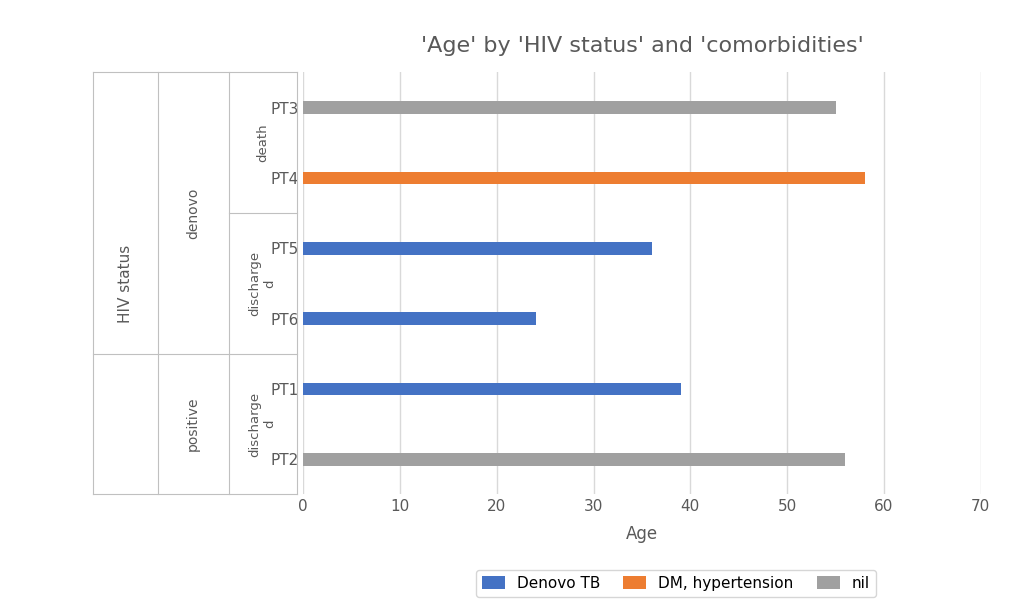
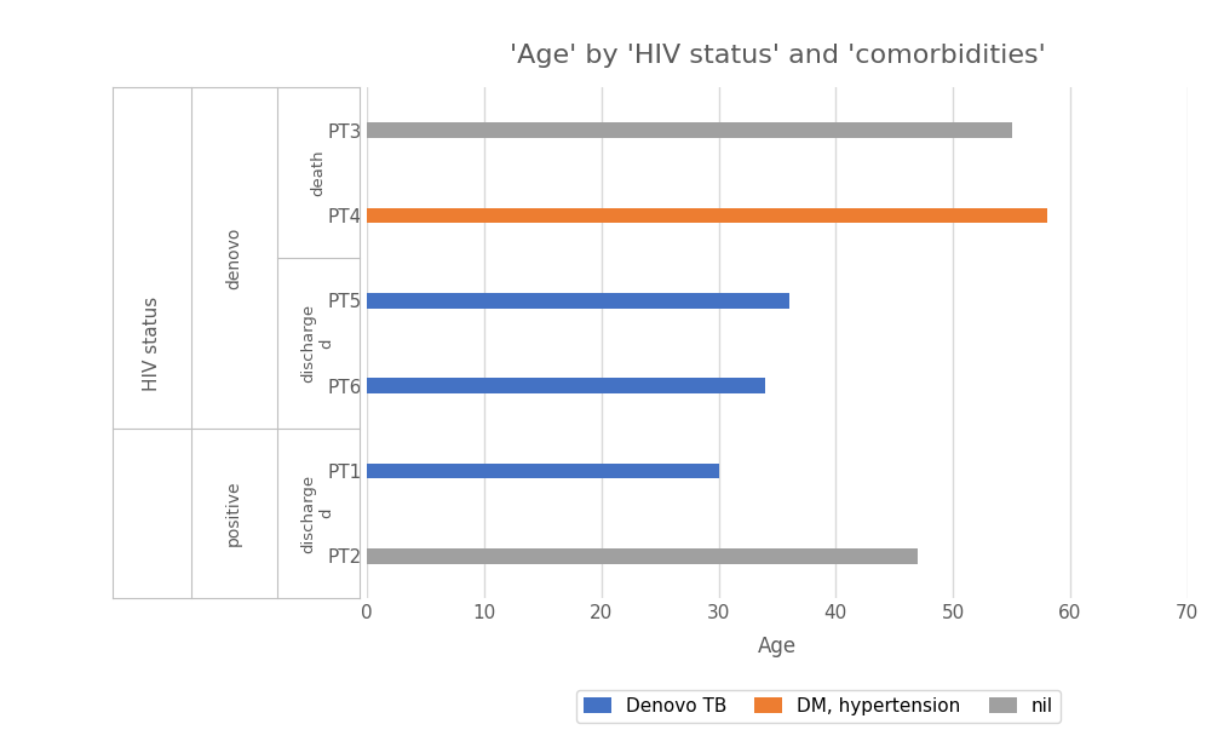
PT6: 24 -> 34
PT1: 39 -> 30
PT2: 56 -> 47
